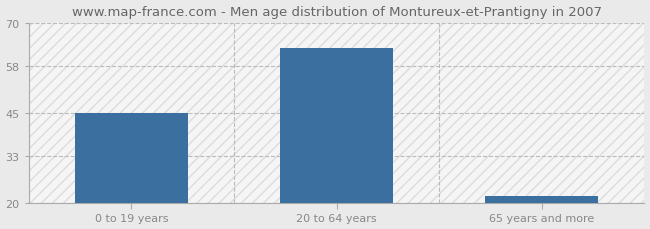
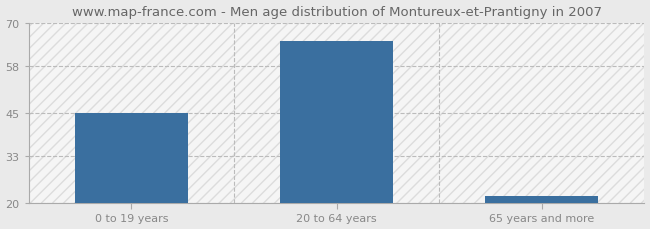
20 to 64 years: 63 -> 65
